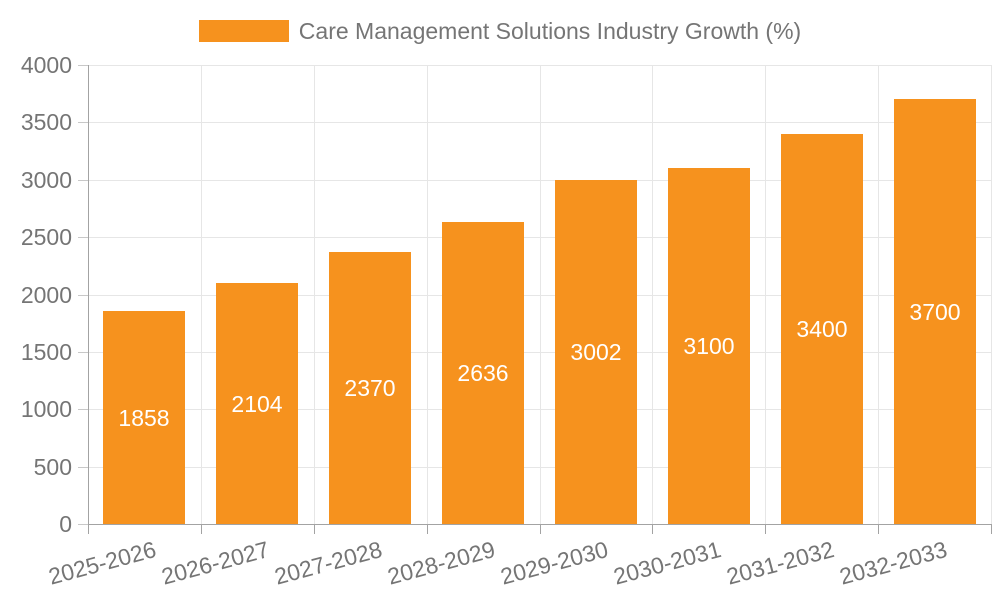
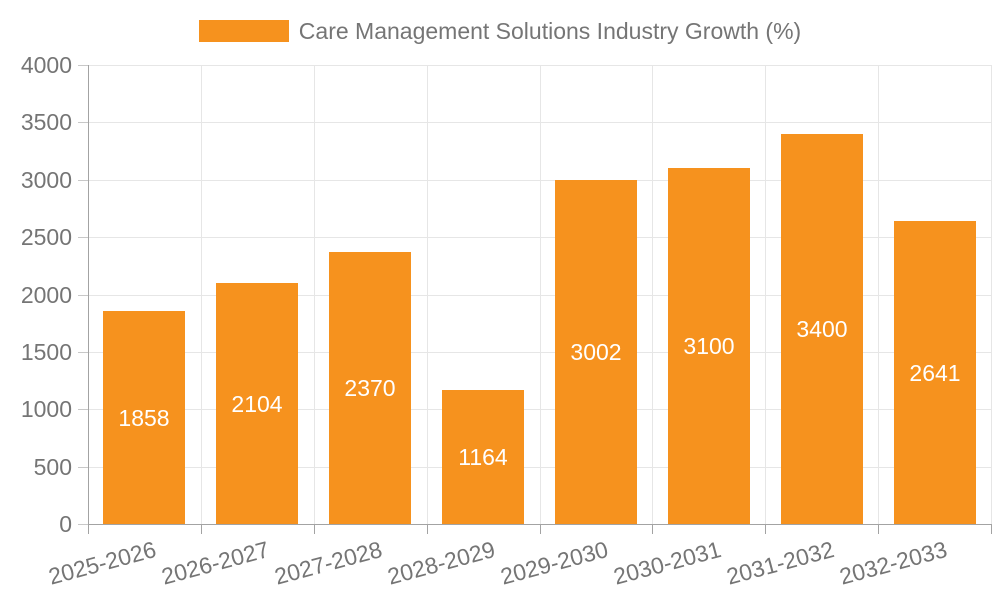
2028-2029: 2636 -> 1164
2032-2033: 3700 -> 2641
